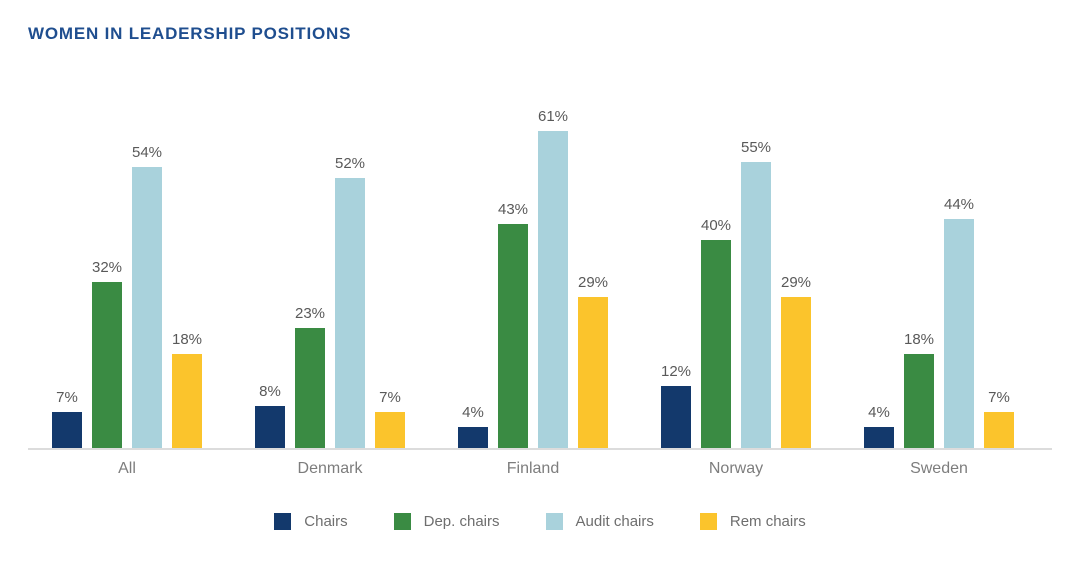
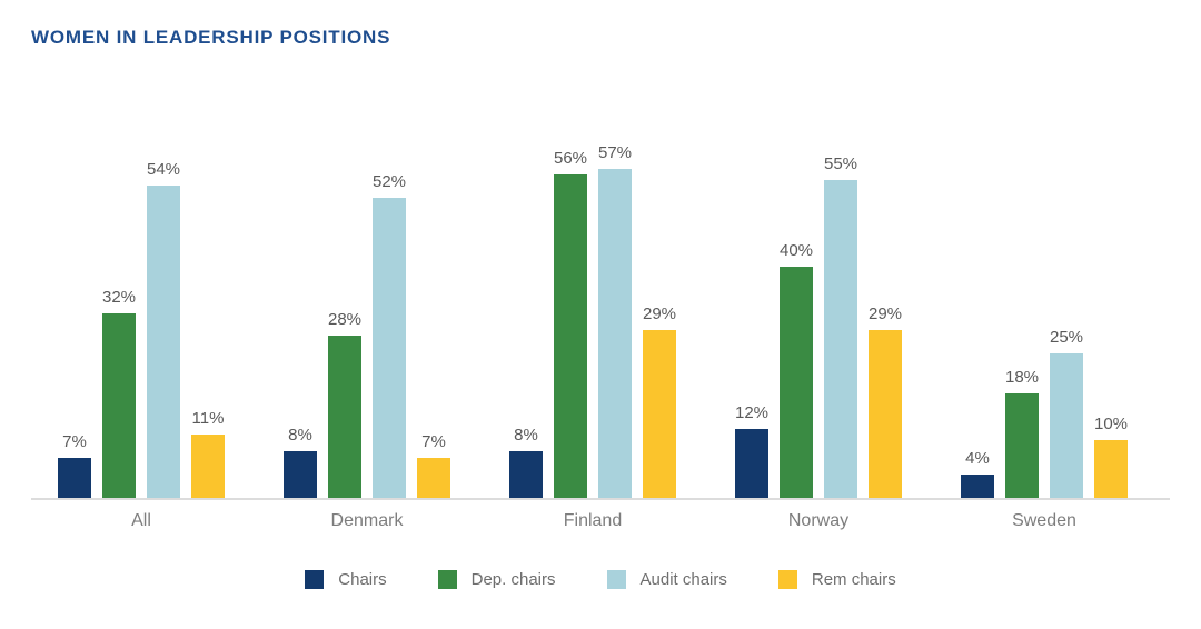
Rem chairs/All: 18% -> 11%
Dep. chairs/Denmark: 23% -> 28%
Chairs/Finland: 4% -> 8%
Dep. chairs/Finland: 43% -> 56%
Audit chairs/Finland: 61% -> 57%
Audit chairs/Sweden: 44% -> 25%
Rem chairs/Sweden: 7% -> 10%
